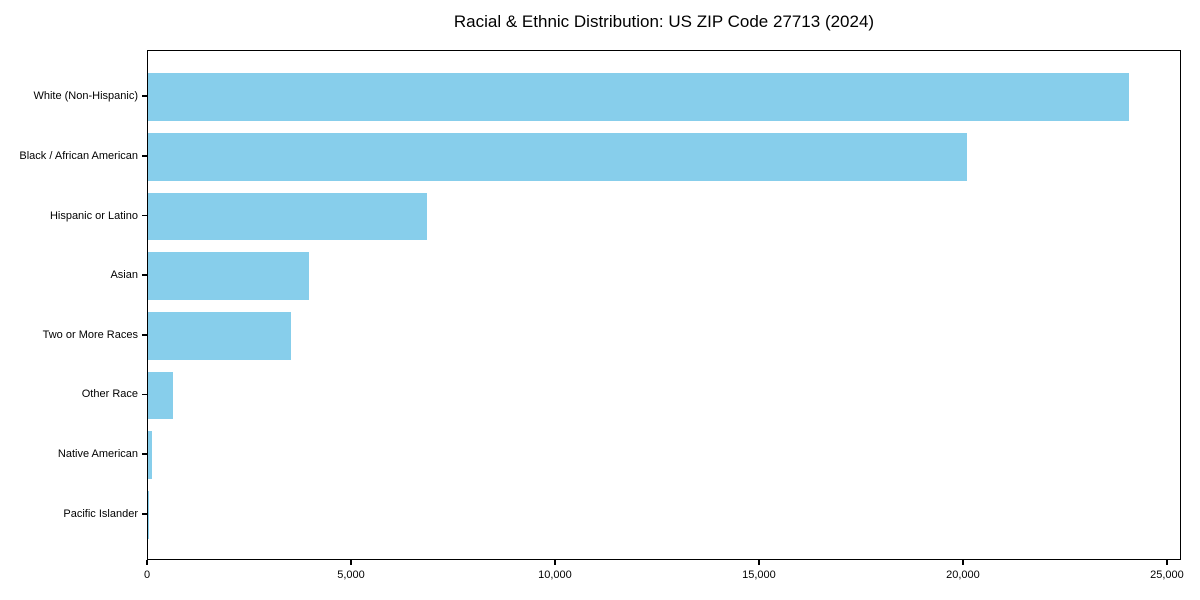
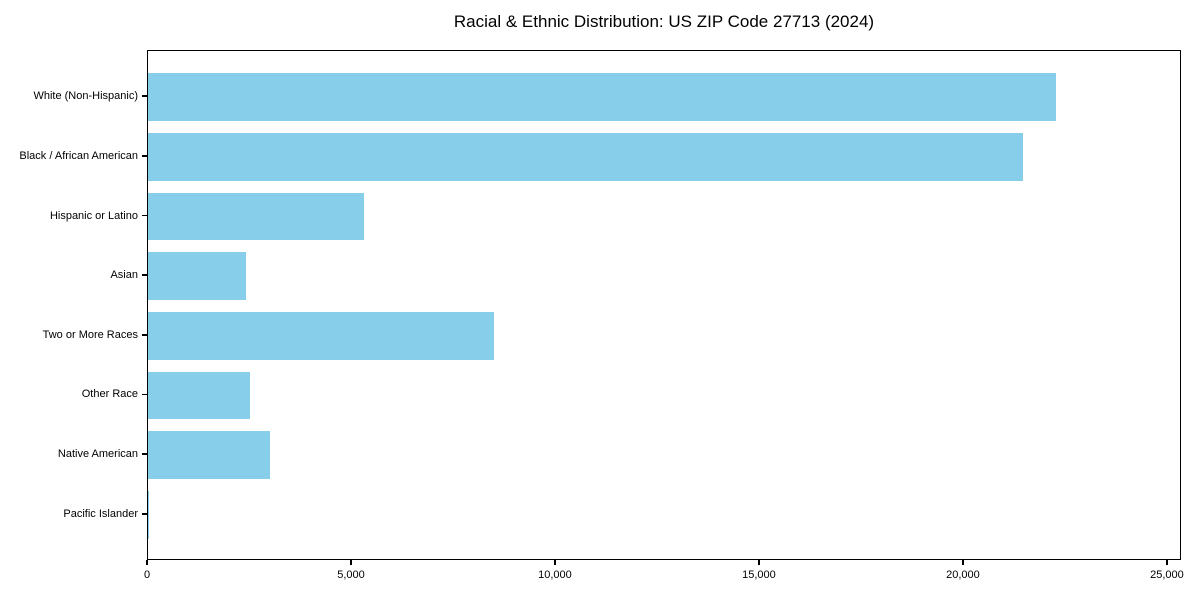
White (Non-Hispanic): 24100 -> 22300
Black / African American: 20100 -> 21500
Hispanic or Latino: 6800 -> 5300
Asian: 4000 -> 2400
Two or More Races: 3500 -> 8500
Other Race: 600 -> 2500
Native American: 100 -> 3000
